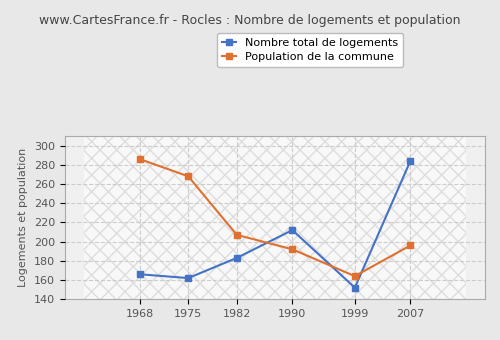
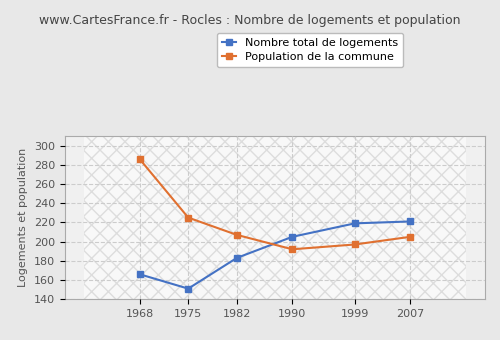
Nombre total de logements/1975: 162 -> 151
Population de la commune/1975: 268 -> 225
Nombre total de logements/1990: 212 -> 205
Nombre total de logements/1999: 152 -> 219
Population de la commune/1999: 164 -> 197
Nombre total de logements/2007: 284 -> 221
Population de la commune/2007: 196 -> 205
